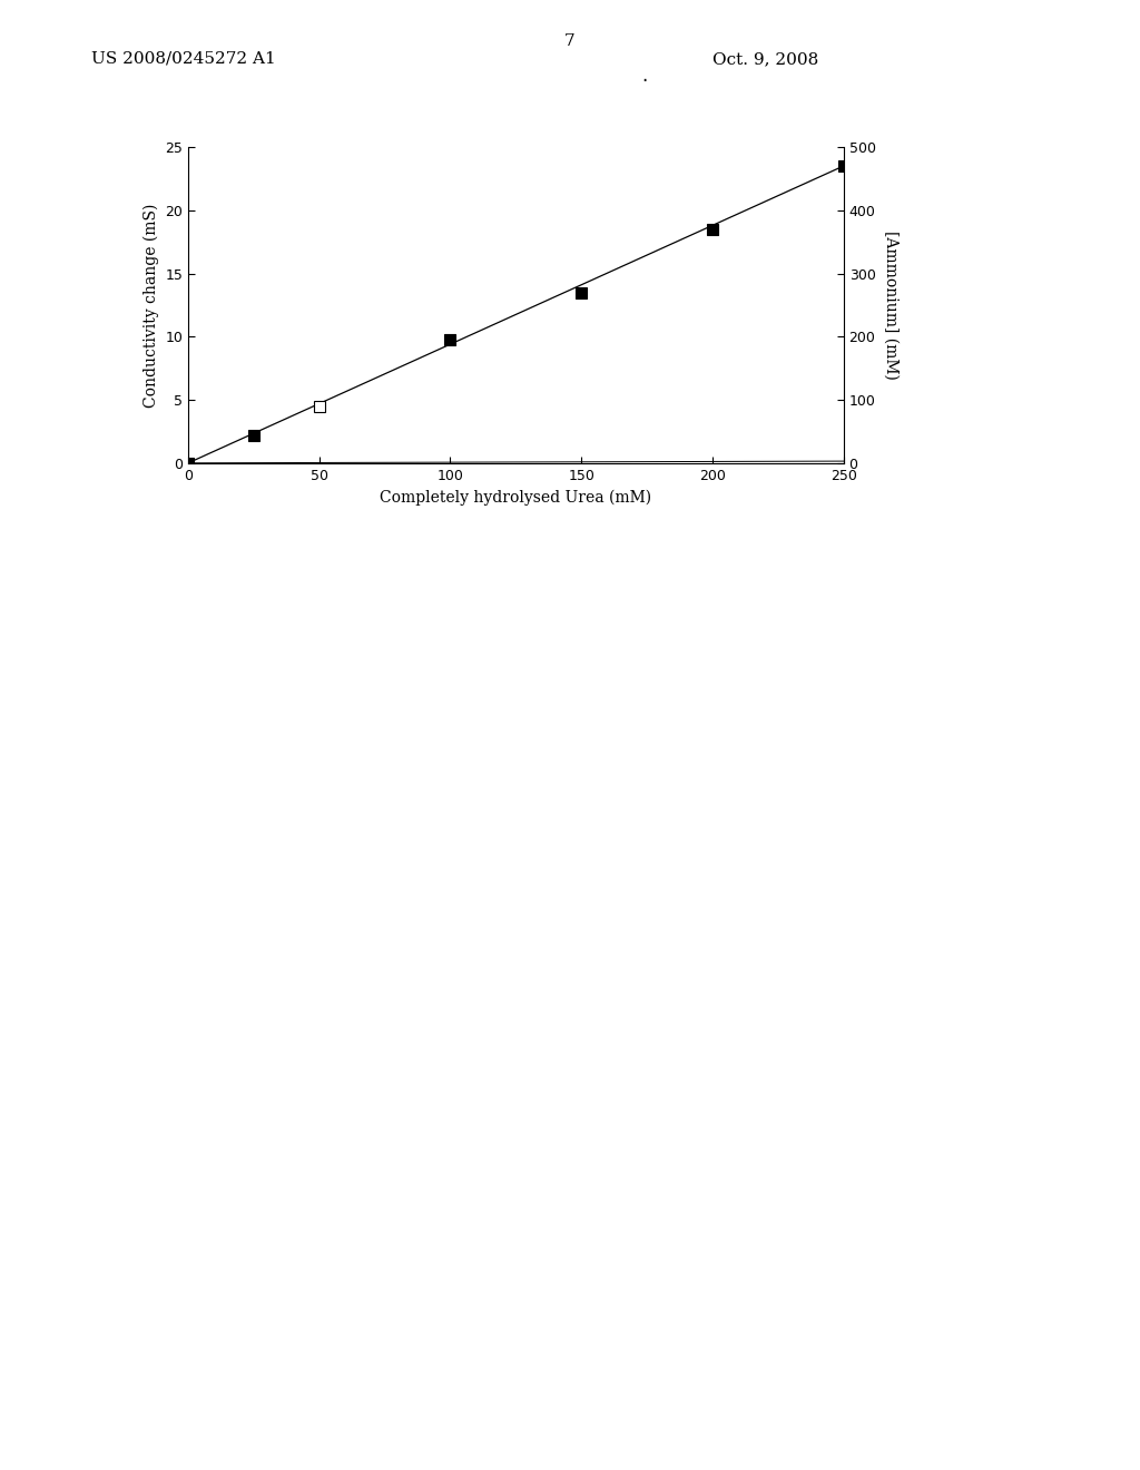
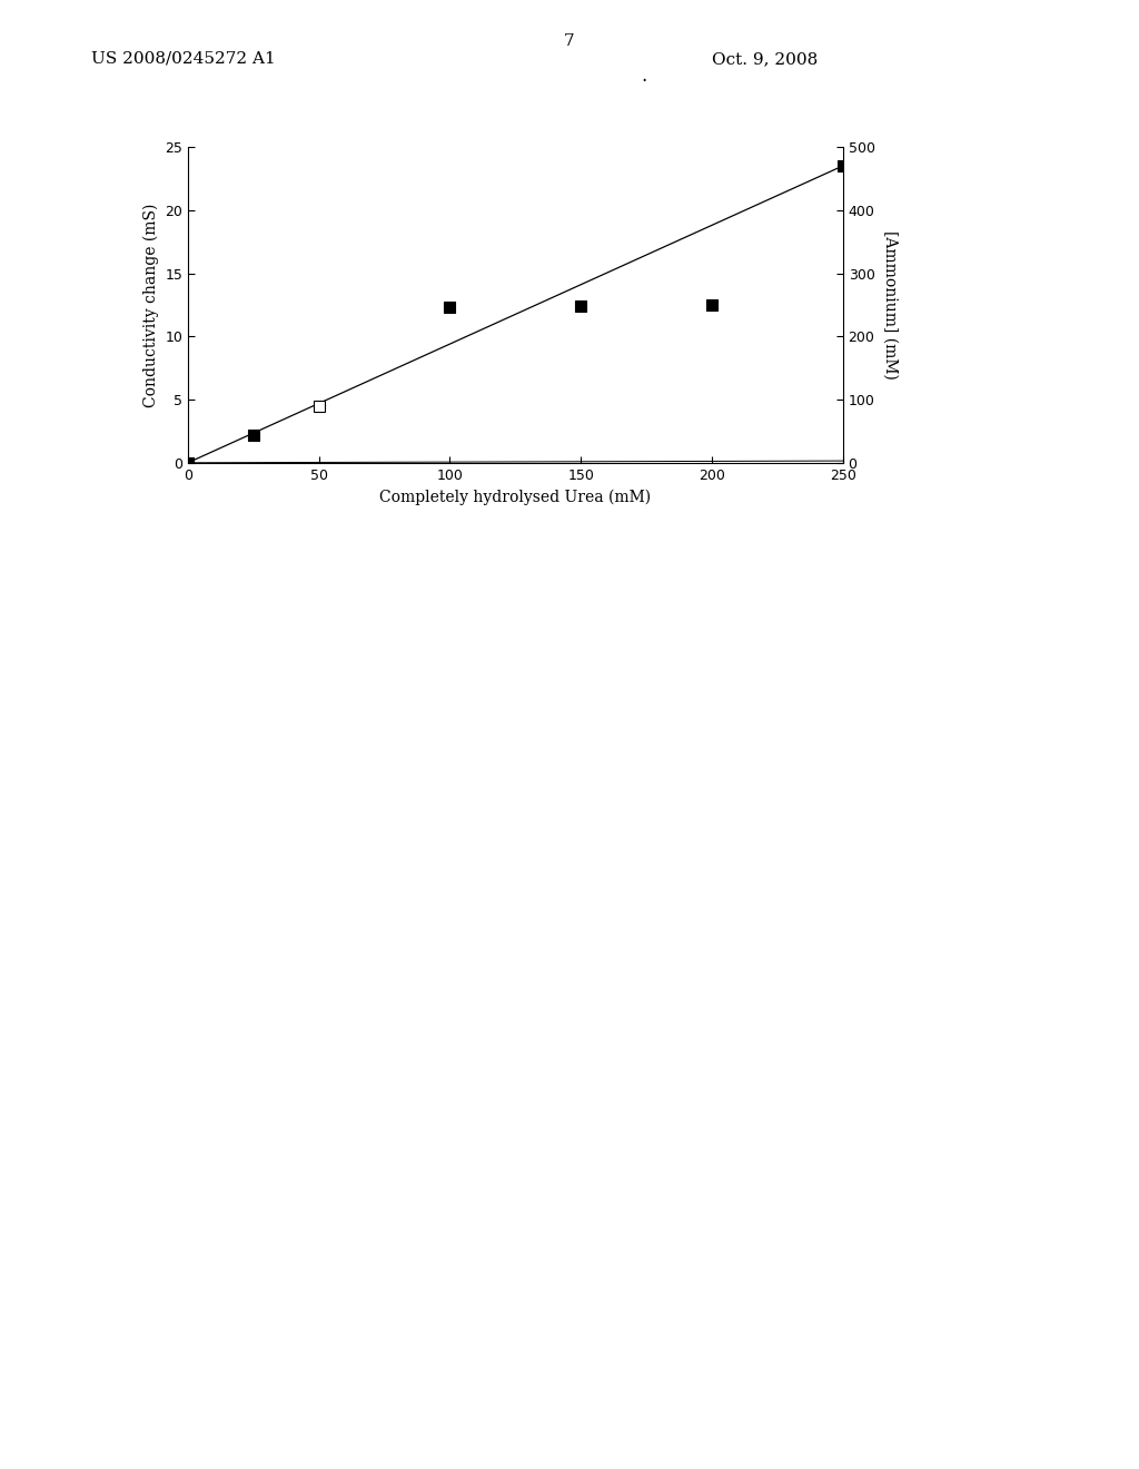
100: 9.8 -> 12.3
150: 13.5 -> 12.4
200: 18.5 -> 12.5
